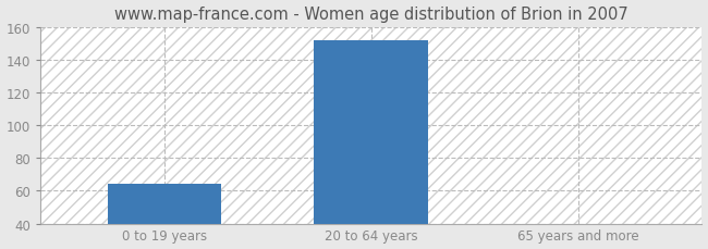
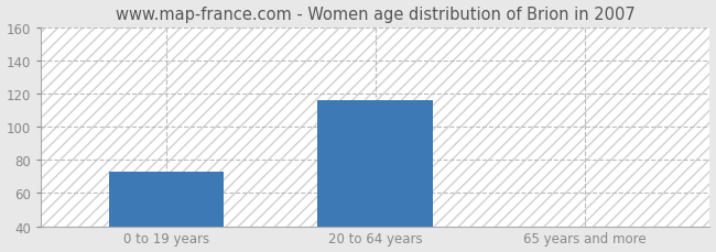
0 to 19 years: 64 -> 73
20 to 64 years: 152 -> 116
